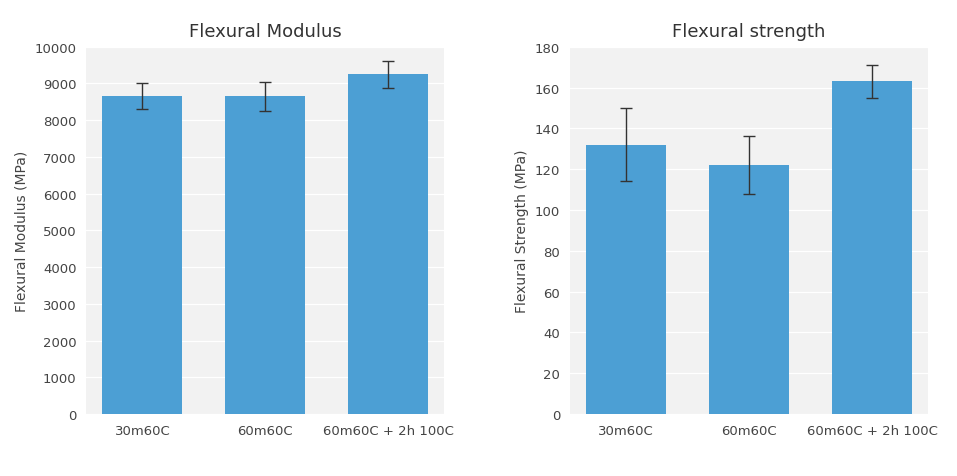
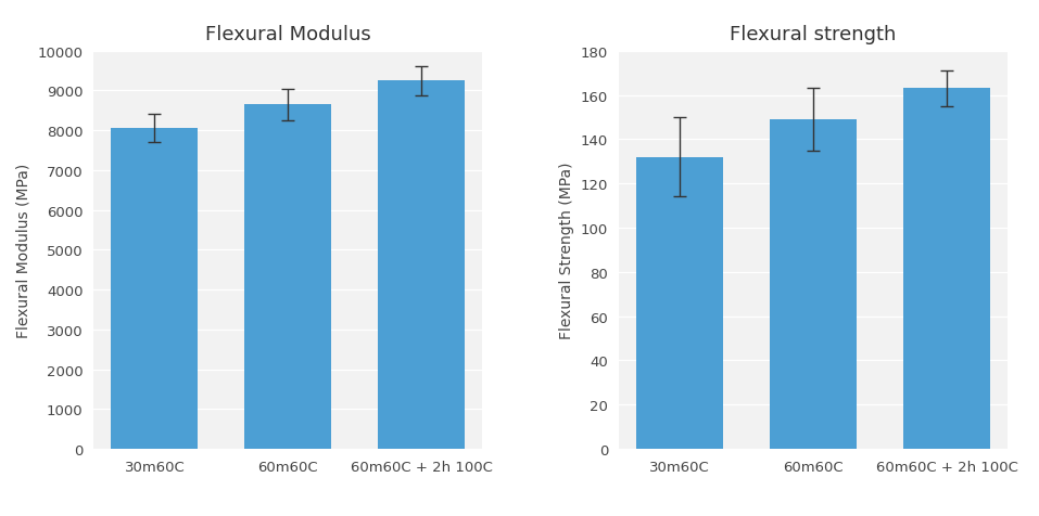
Flexural Modulus/30m60C: 8650 -> 8050
Flexural strength/60m60C: 122 -> 149
